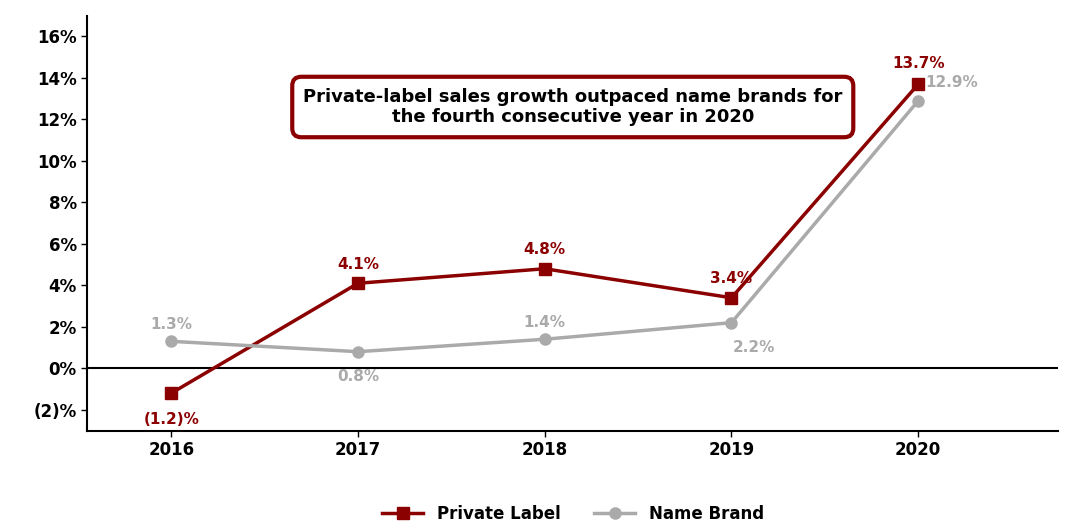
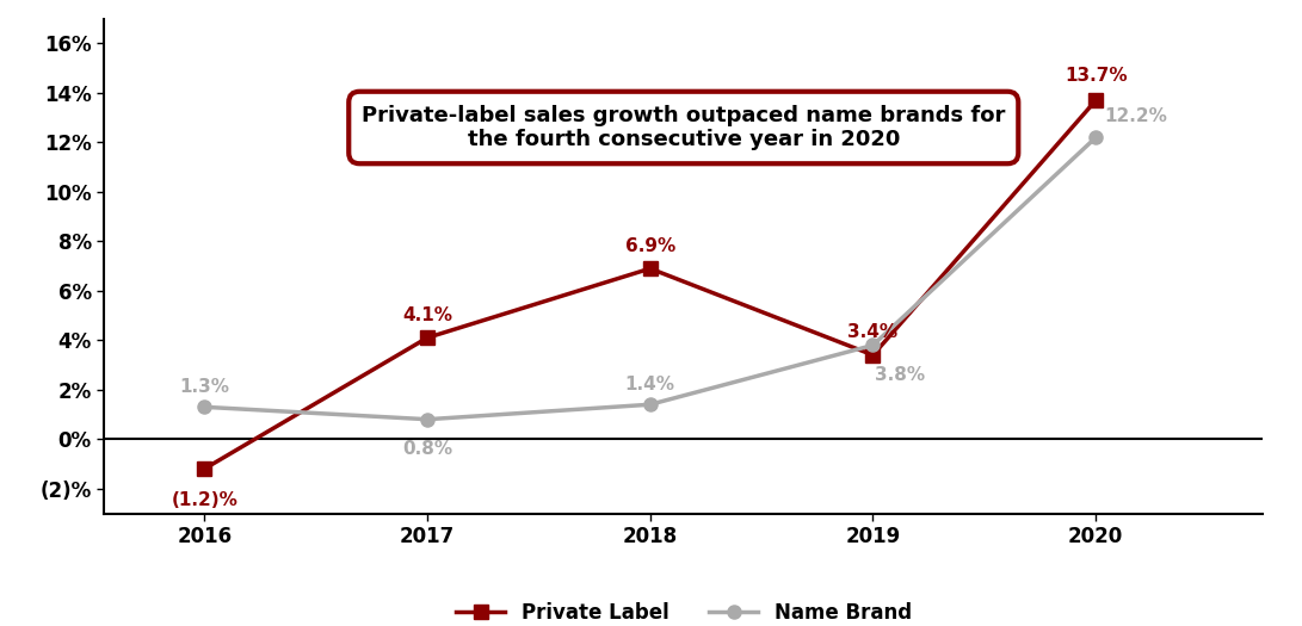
Private Label/2018: 4.8% -> 6.9%
Name Brand/2019: 2.2% -> 3.8%
Name Brand/2020: 12.9% -> 12.2%
